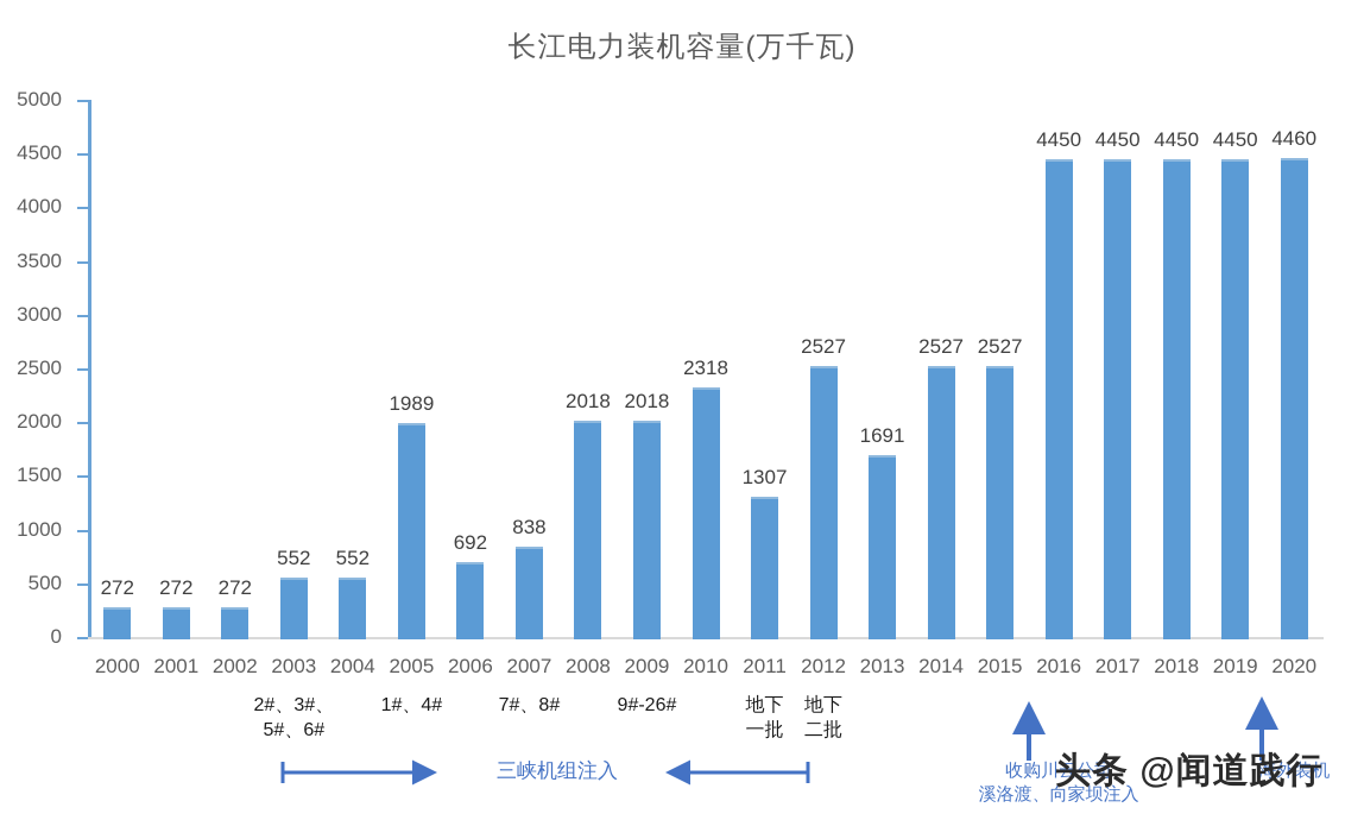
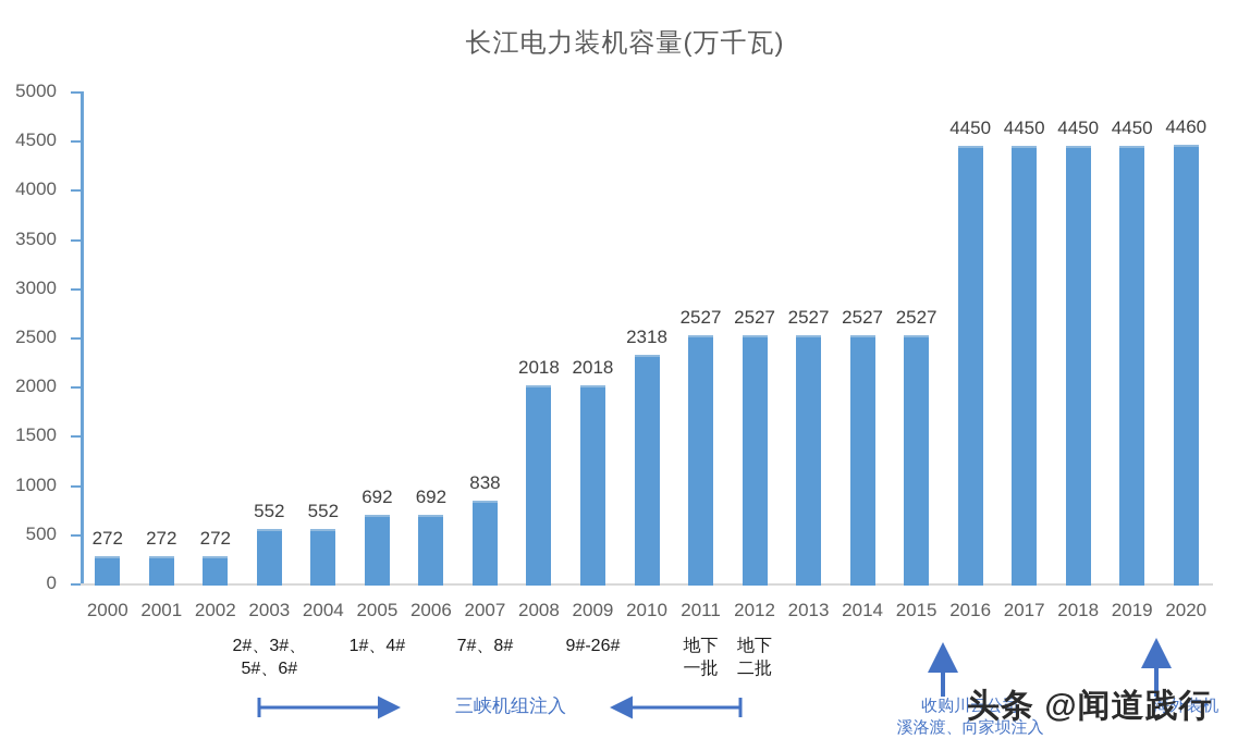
2005: 1989 -> 692
2011: 1307 -> 2527
2013: 1691 -> 2527
